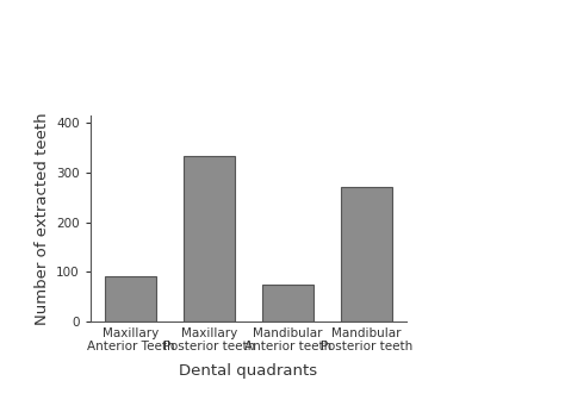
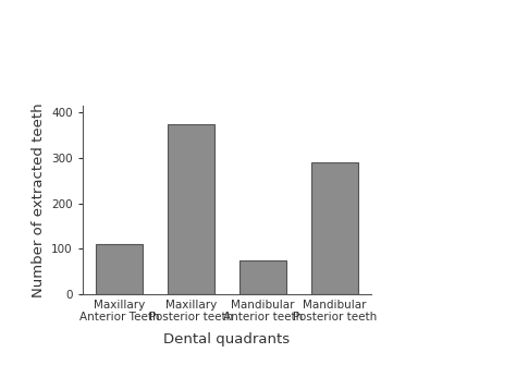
Maxillary Anterior Teeth: 90 -> 110
Maxillary Posterior teeth: 332 -> 375
Mandibular Posterior teeth: 270 -> 290
